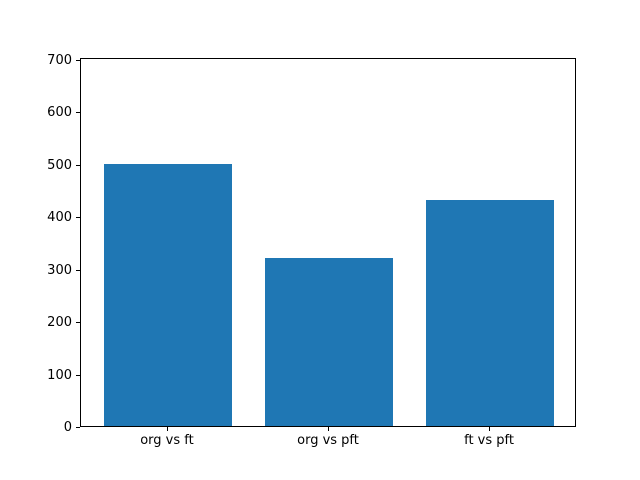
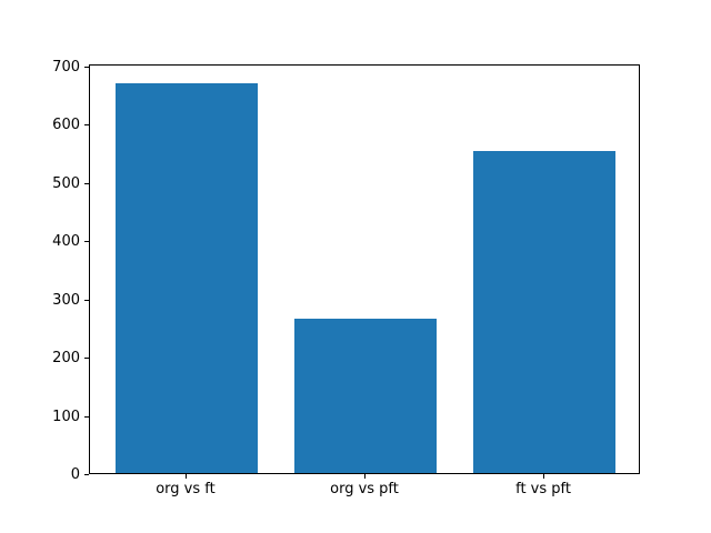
org vs ft: 500 -> 670
org vs pft: 320 -> 260
ft vs pft: 430 -> 550
